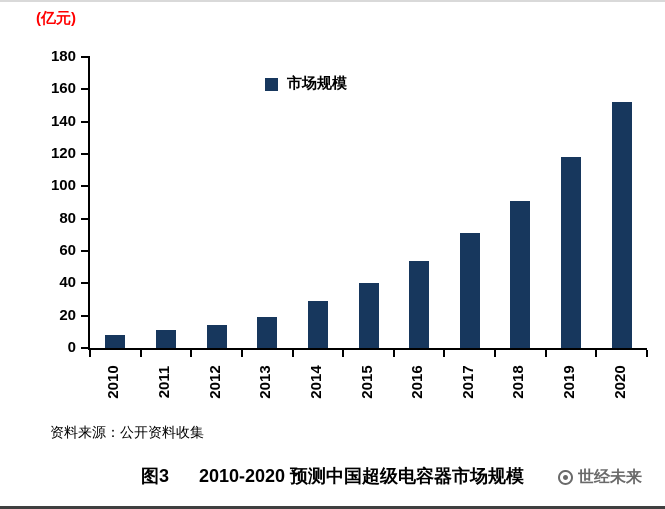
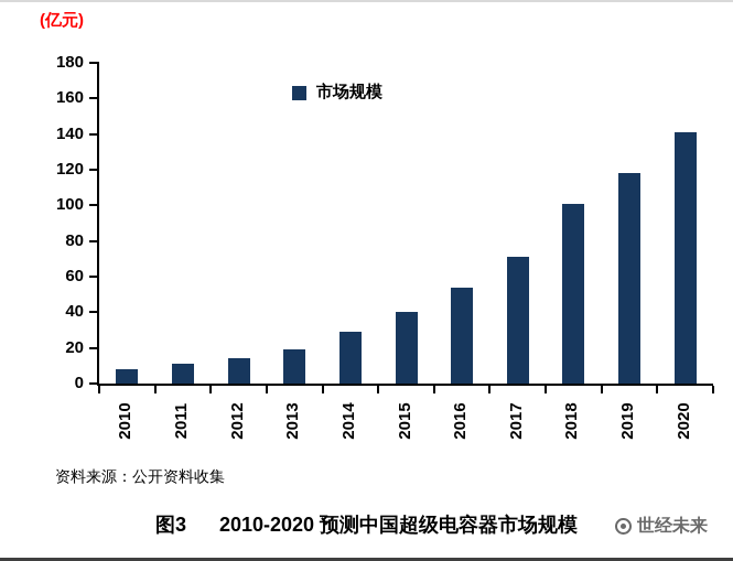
2018: 91 -> 101
2020: 152 -> 141
